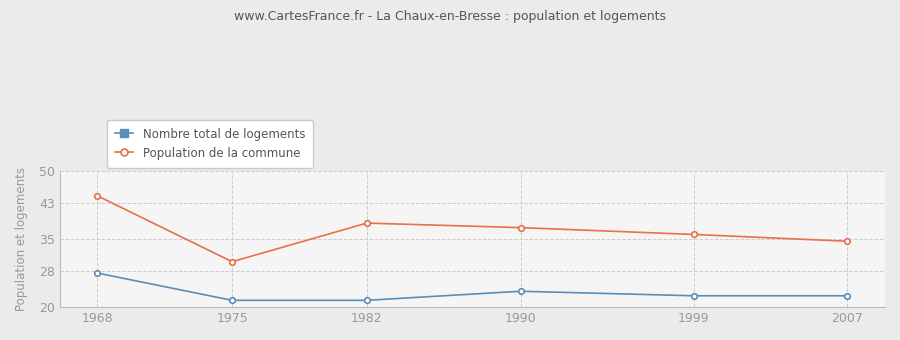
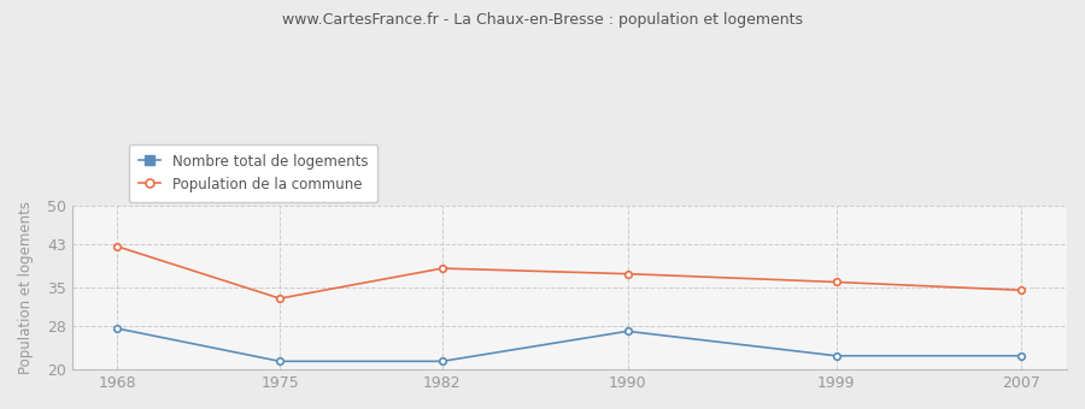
Population de la commune/1968: 44.5 -> 42.5
Population de la commune/1975: 30.0 -> 33.0
Nombre total de logements/1990: 23.5 -> 27.0
